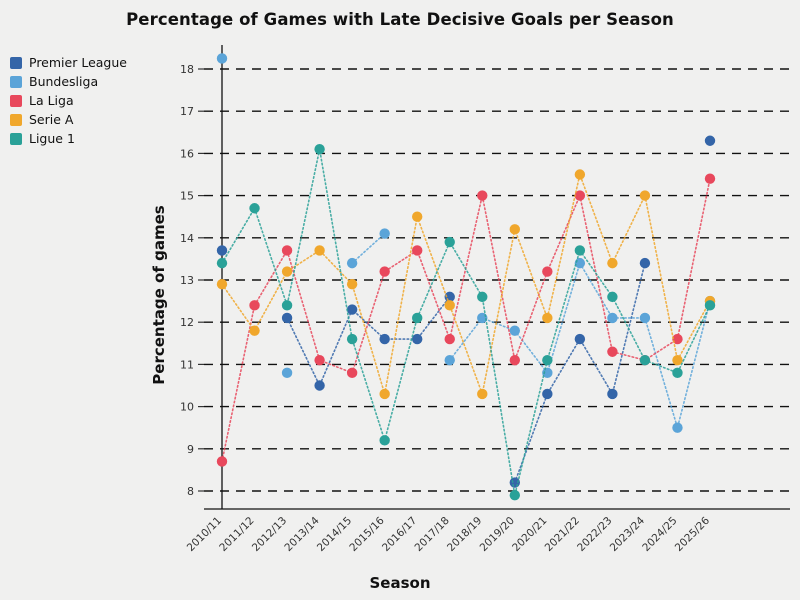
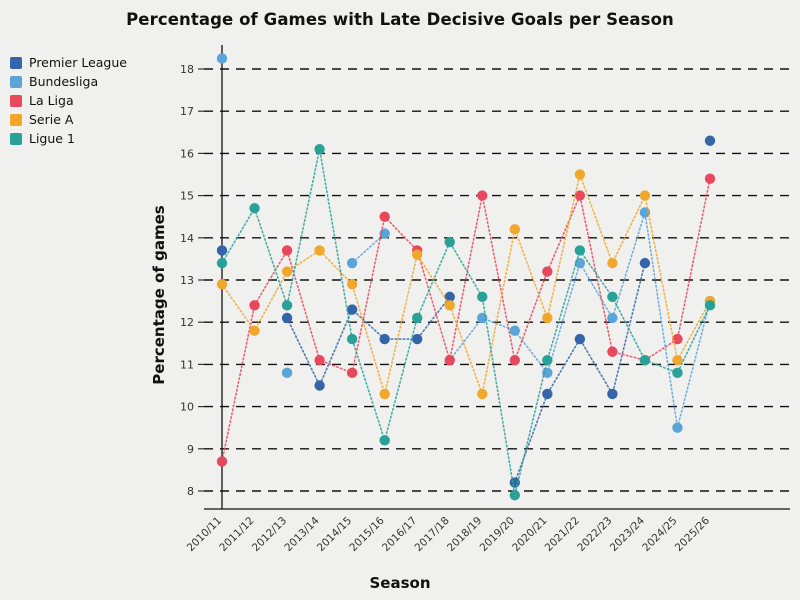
La Liga/2015/16: 13.2 -> 14.5
Serie A/2016/17: 14.5 -> 13.6
La Liga/2017/18: 11.6 -> 11.1
Bundesliga/2023/24: 12.1 -> 14.6
